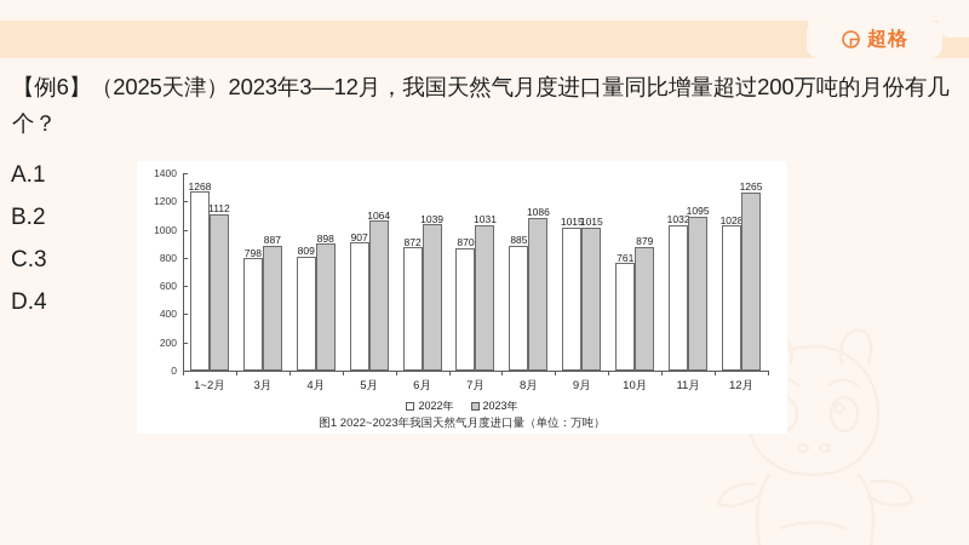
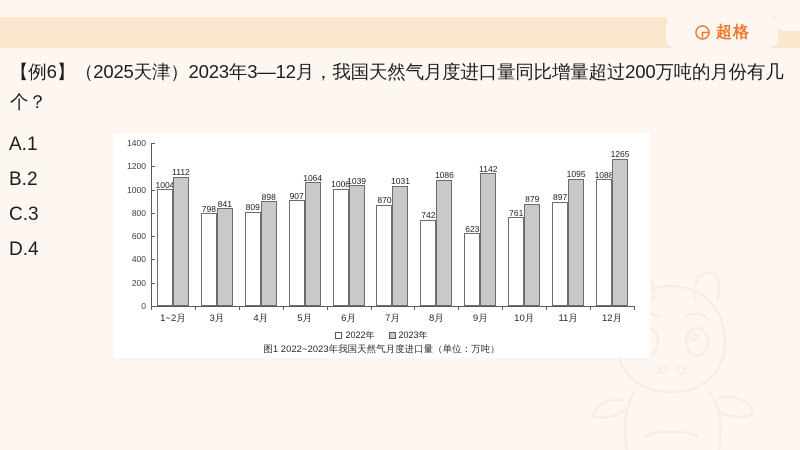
2022年/1~2月: 1268 -> 1004
2023年/3月: 887 -> 841
2022年/6月: 872 -> 1006
2022年/8月: 885 -> 742
2022年/9月: 1015 -> 623
2023年/9月: 1015 -> 1142
2022年/11月: 1032 -> 897
2022年/12月: 1028 -> 1088
